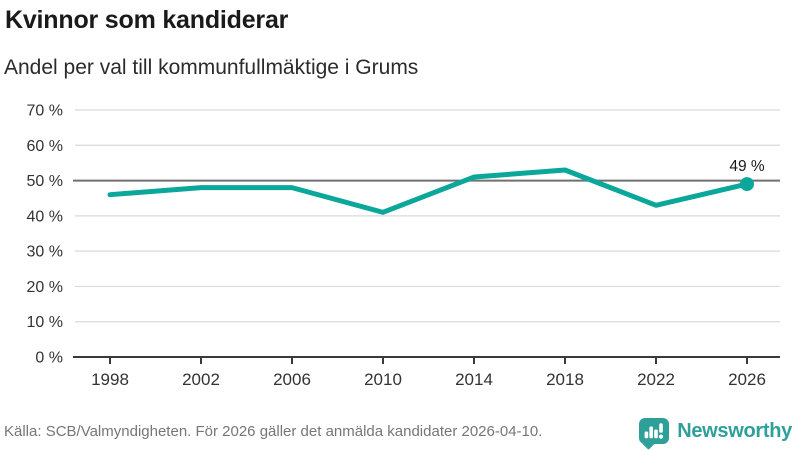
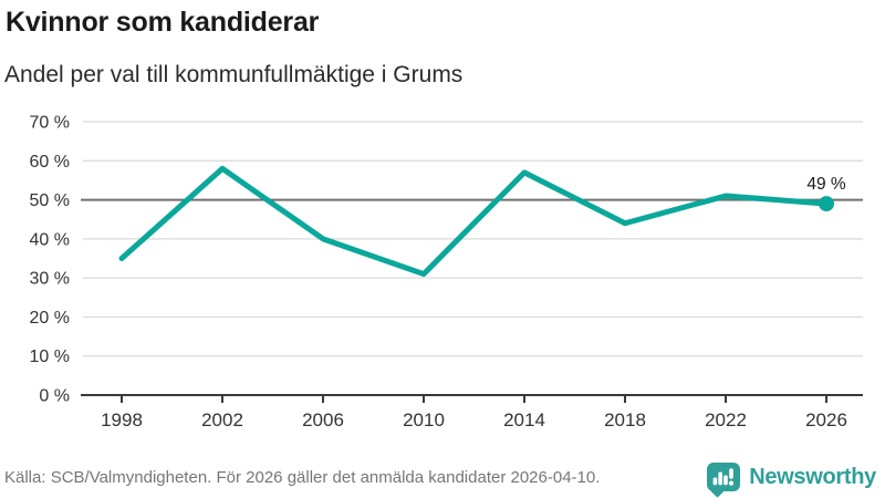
1998: 46% -> 35%
2002: 48% -> 58%
2006: 48% -> 40%
2010: 41% -> 31%
2014: 51% -> 57%
2018: 53% -> 44%
2022: 43% -> 51%
